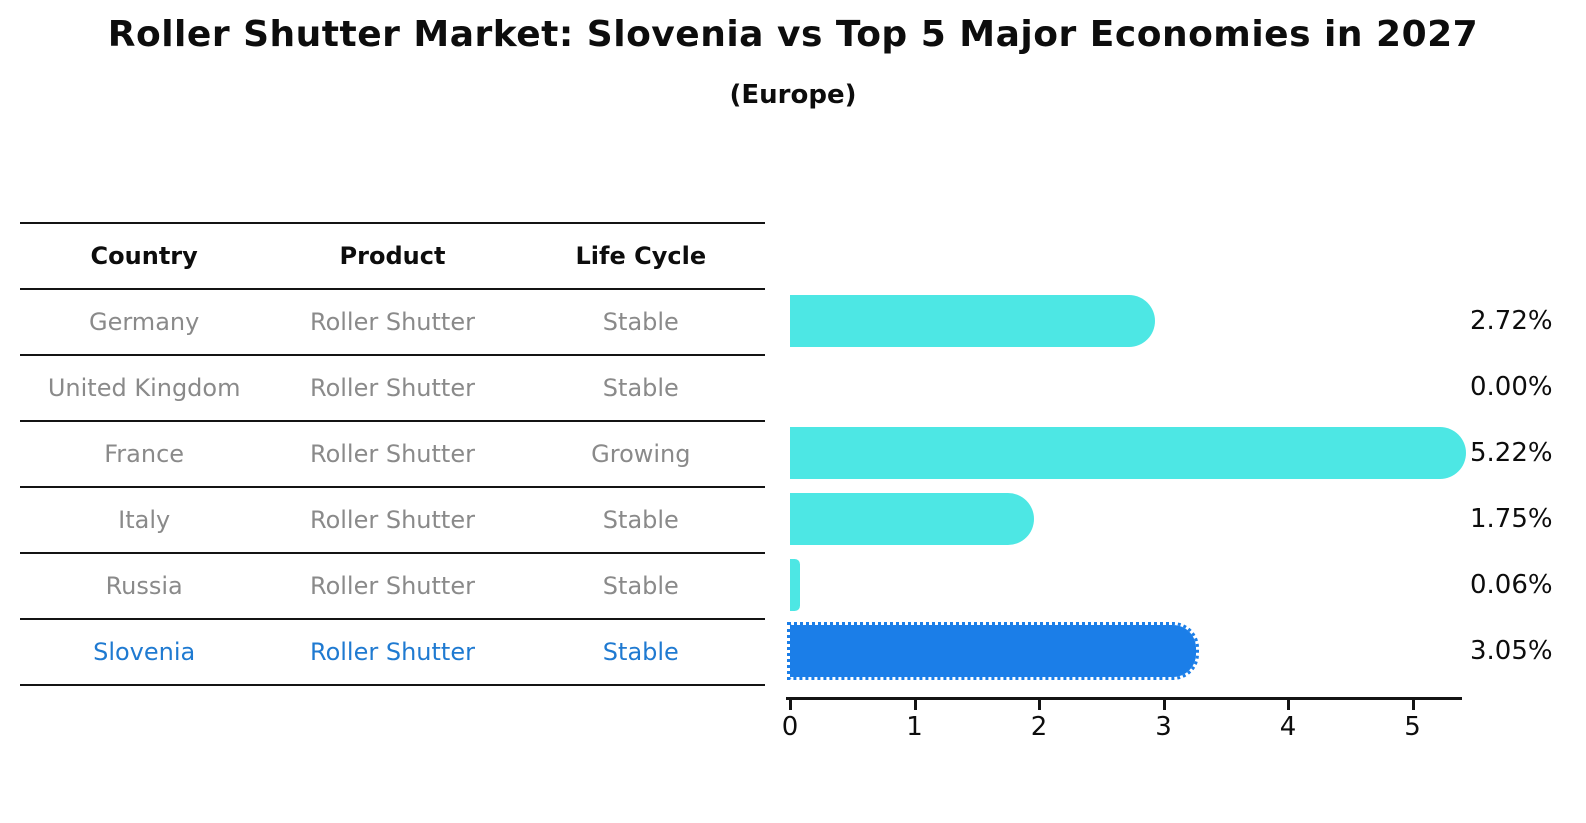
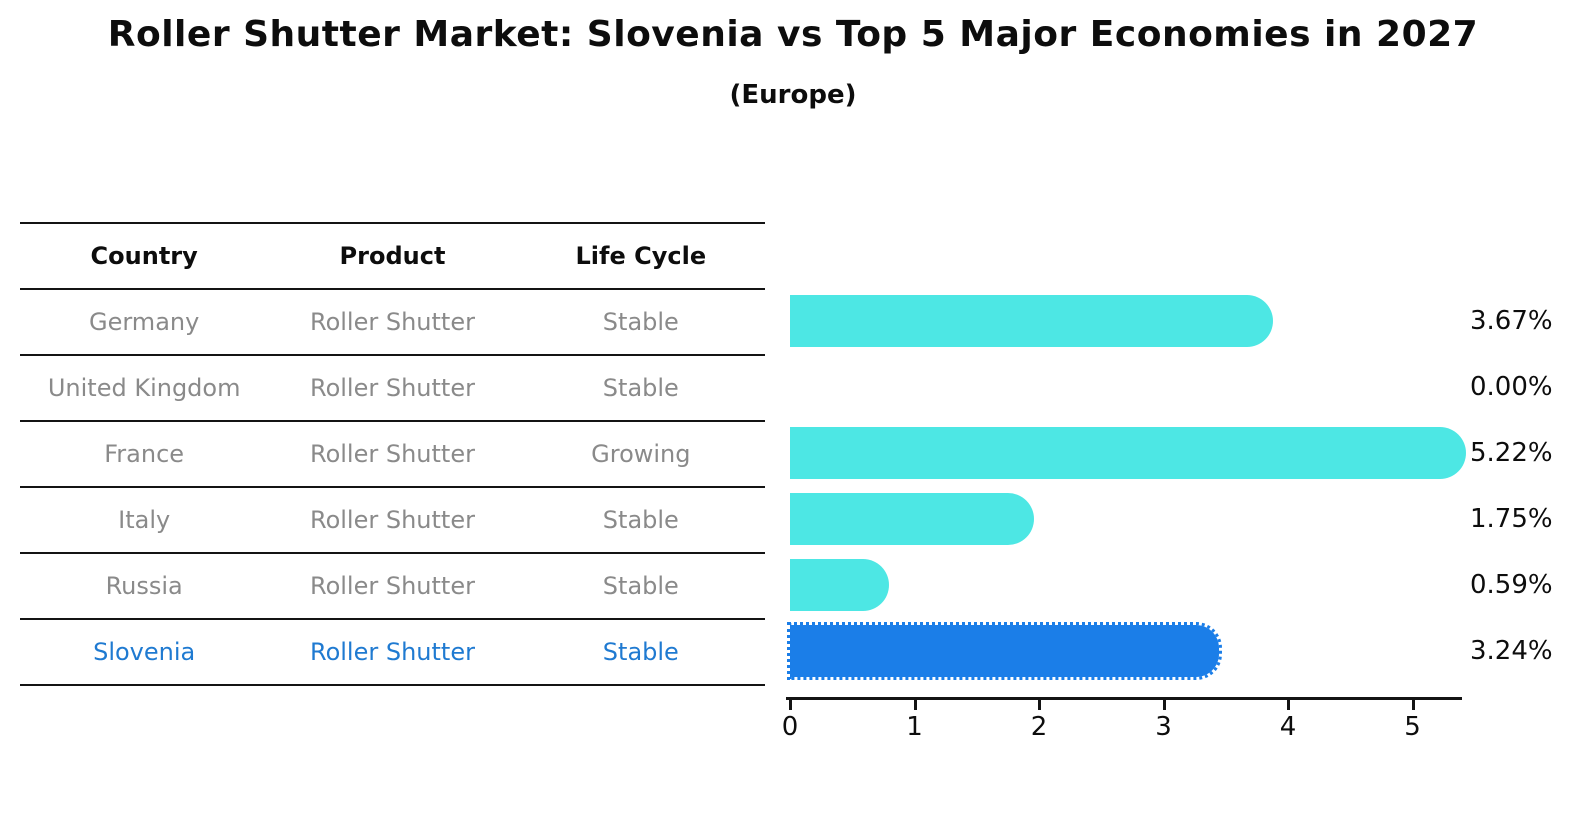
Germany: 2.72% -> 3.67%
Russia: 0.06% -> 0.59%
Slovenia: 3.05% -> 3.24%
